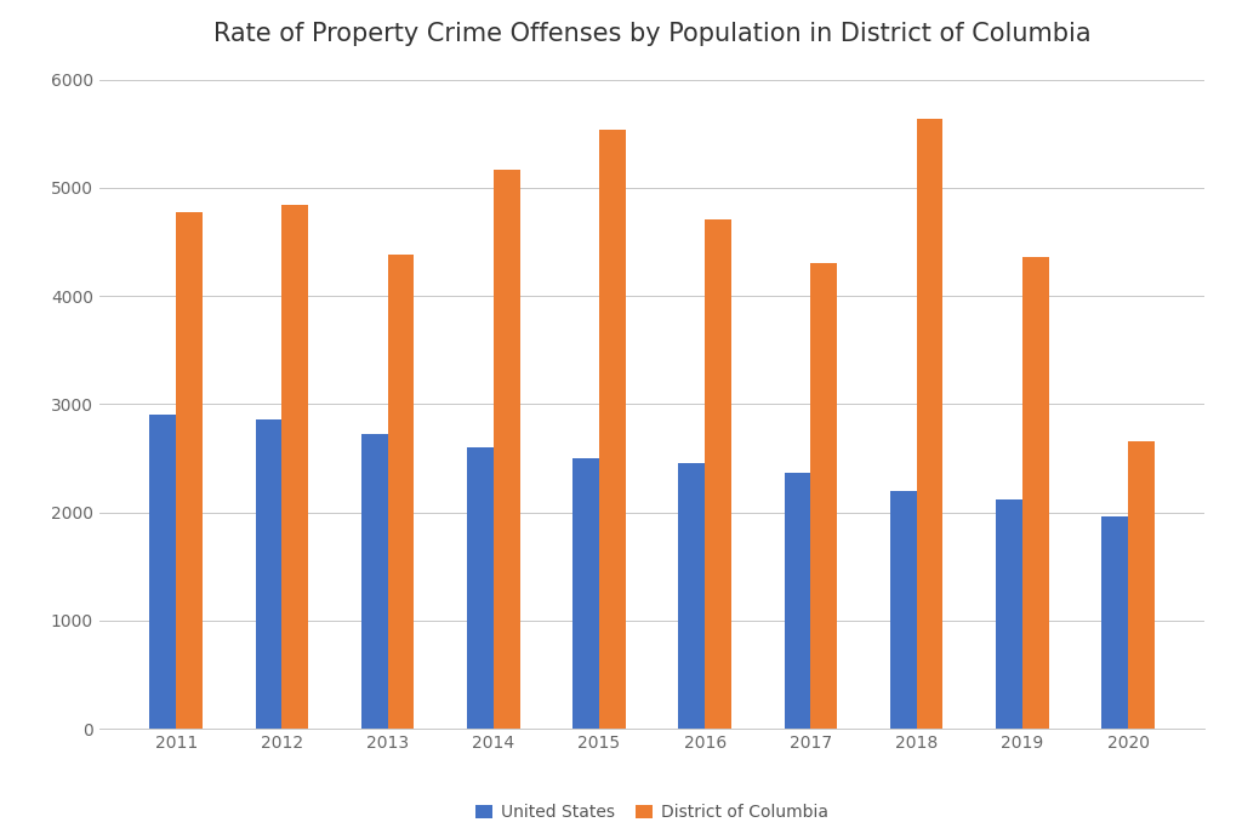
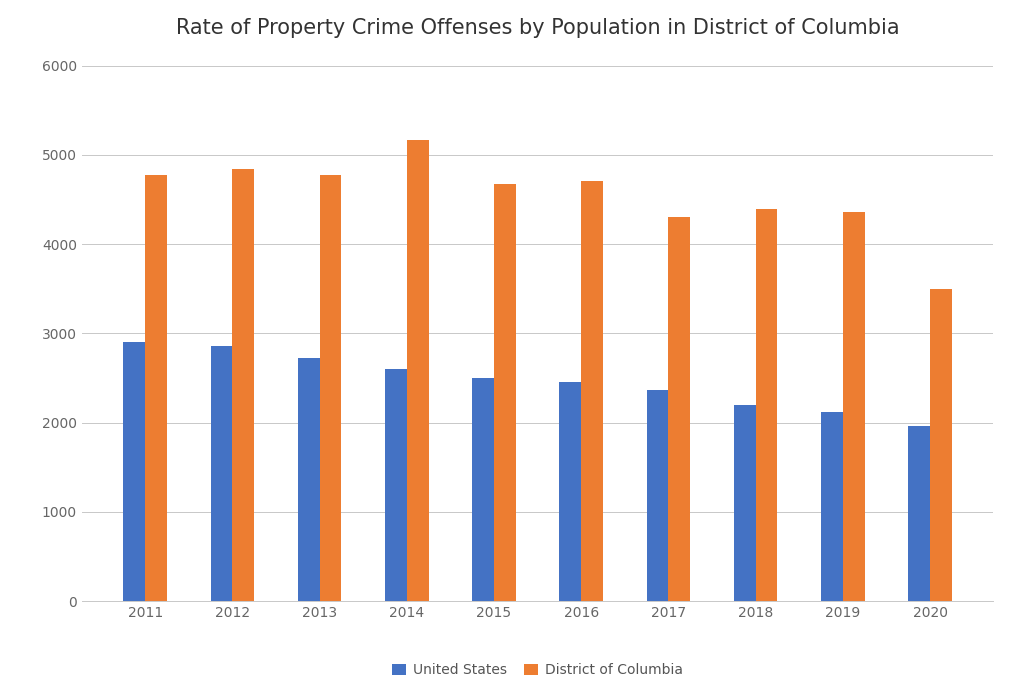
District of Columbia/2013: 4380 -> 4780
District of Columbia/2015: 5540 -> 4670
District of Columbia/2018: 5640 -> 4390
District of Columbia/2020: 2660 -> 3500
